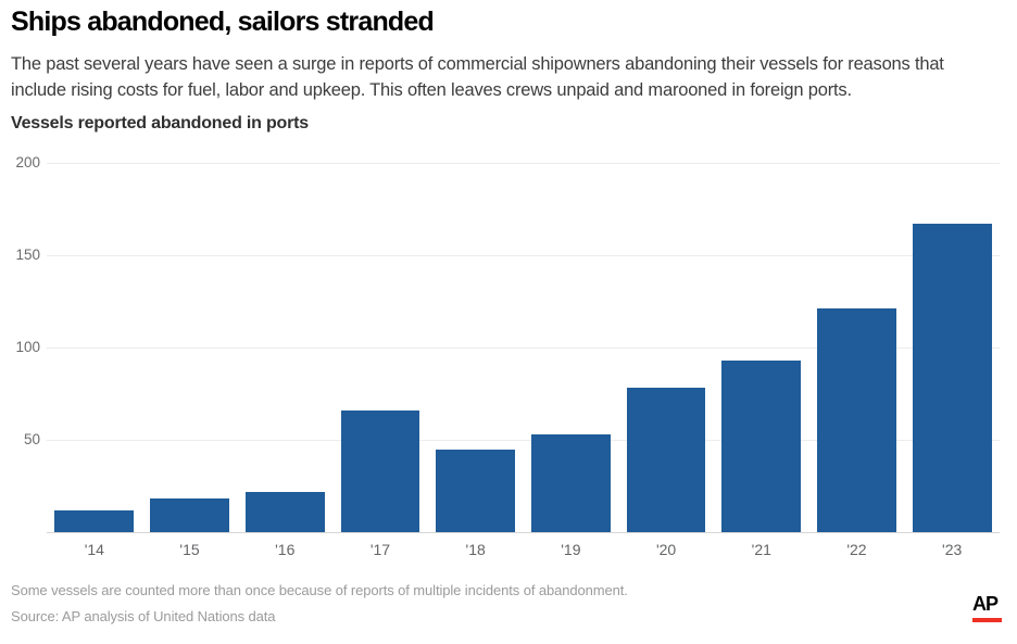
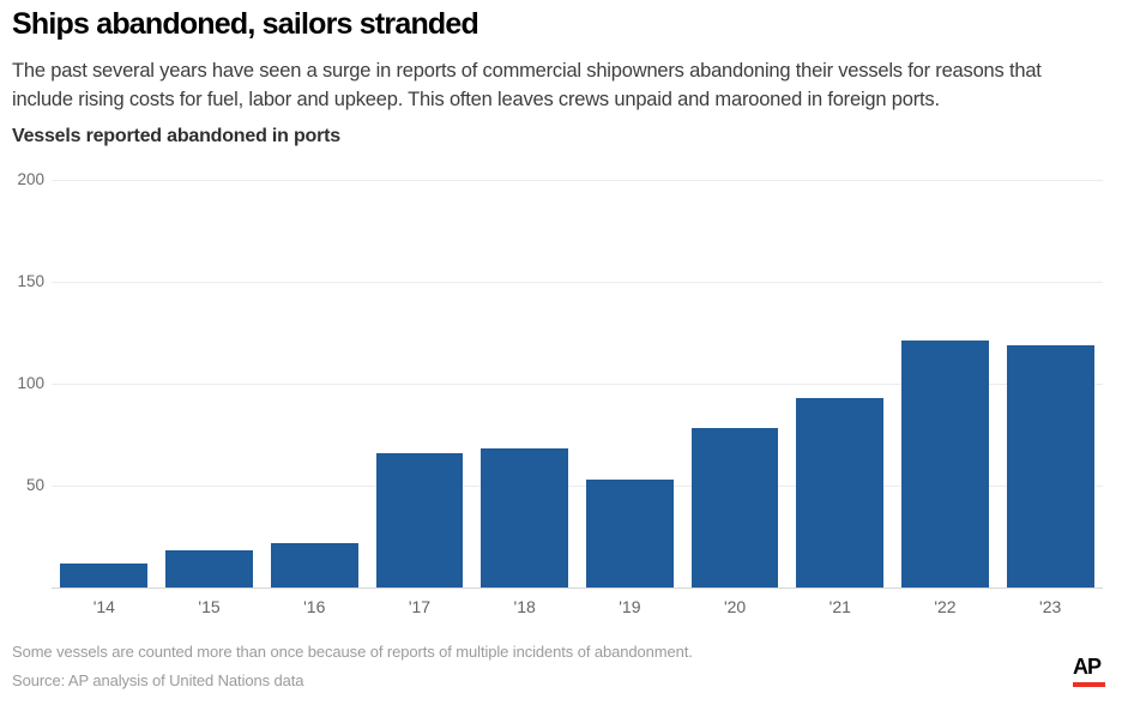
'18: 45 -> 68
'23: 167 -> 119
